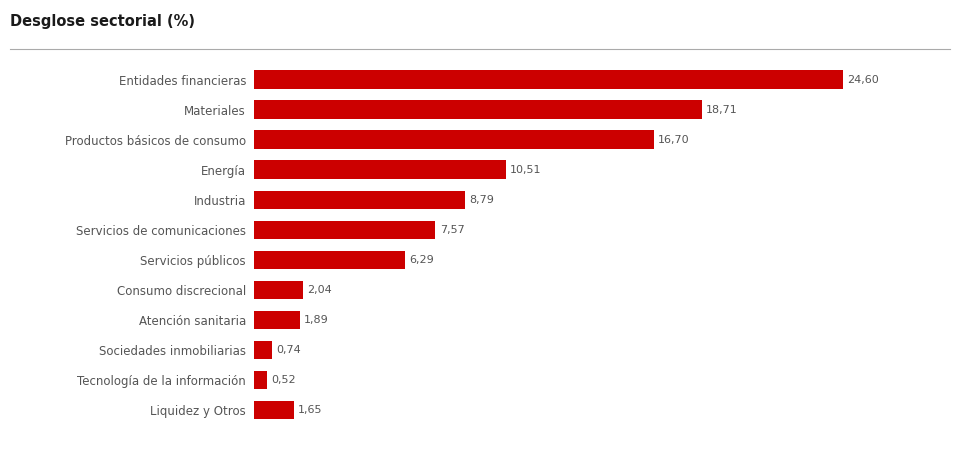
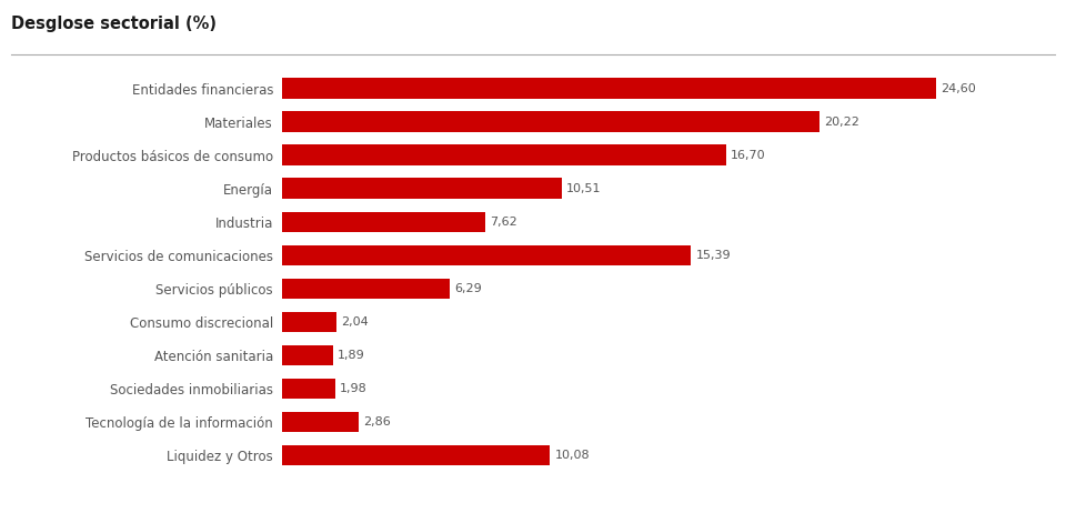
Materiales: 18,71 -> 20,22
Industria: 8,79 -> 7,62
Servicios de comunicaciones: 7,57 -> 15,39
Sociedades inmobiliarias: 0,74 -> 1,98
Tecnología de la información: 0,52 -> 2,86
Liquidez y Otros: 1,65 -> 10,08
